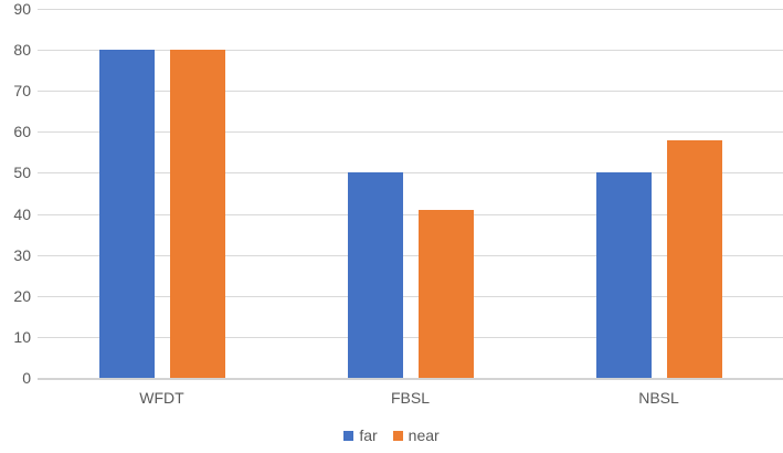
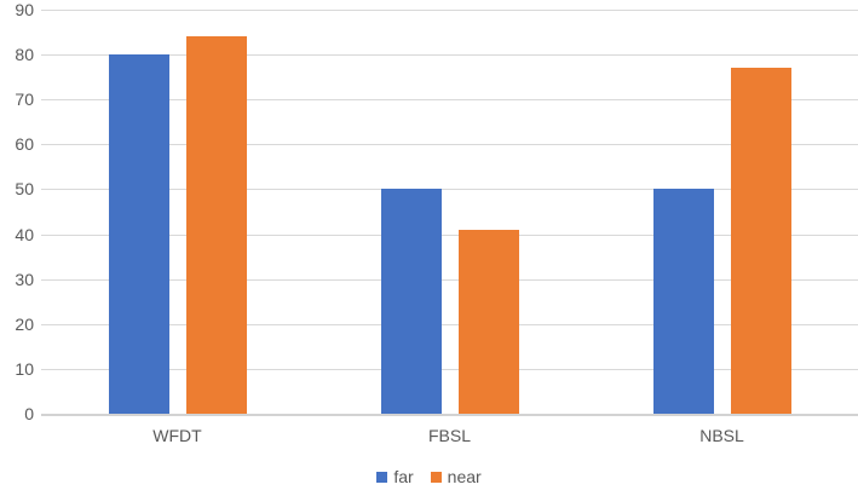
near/WFDT: 80 -> 84
near/NBSL: 58 -> 77
